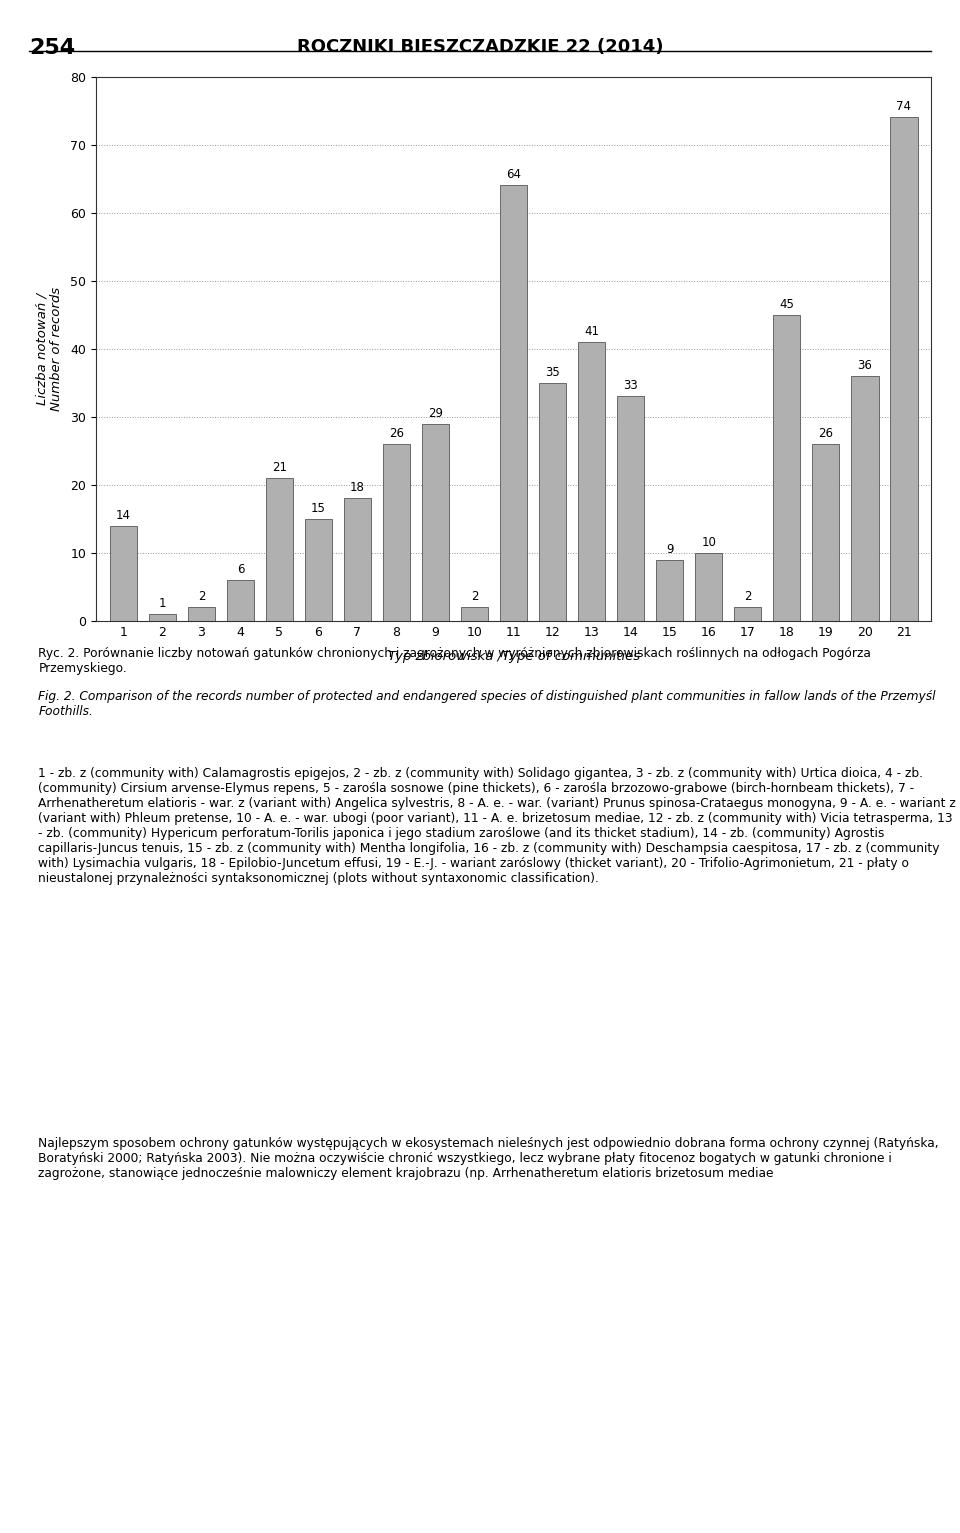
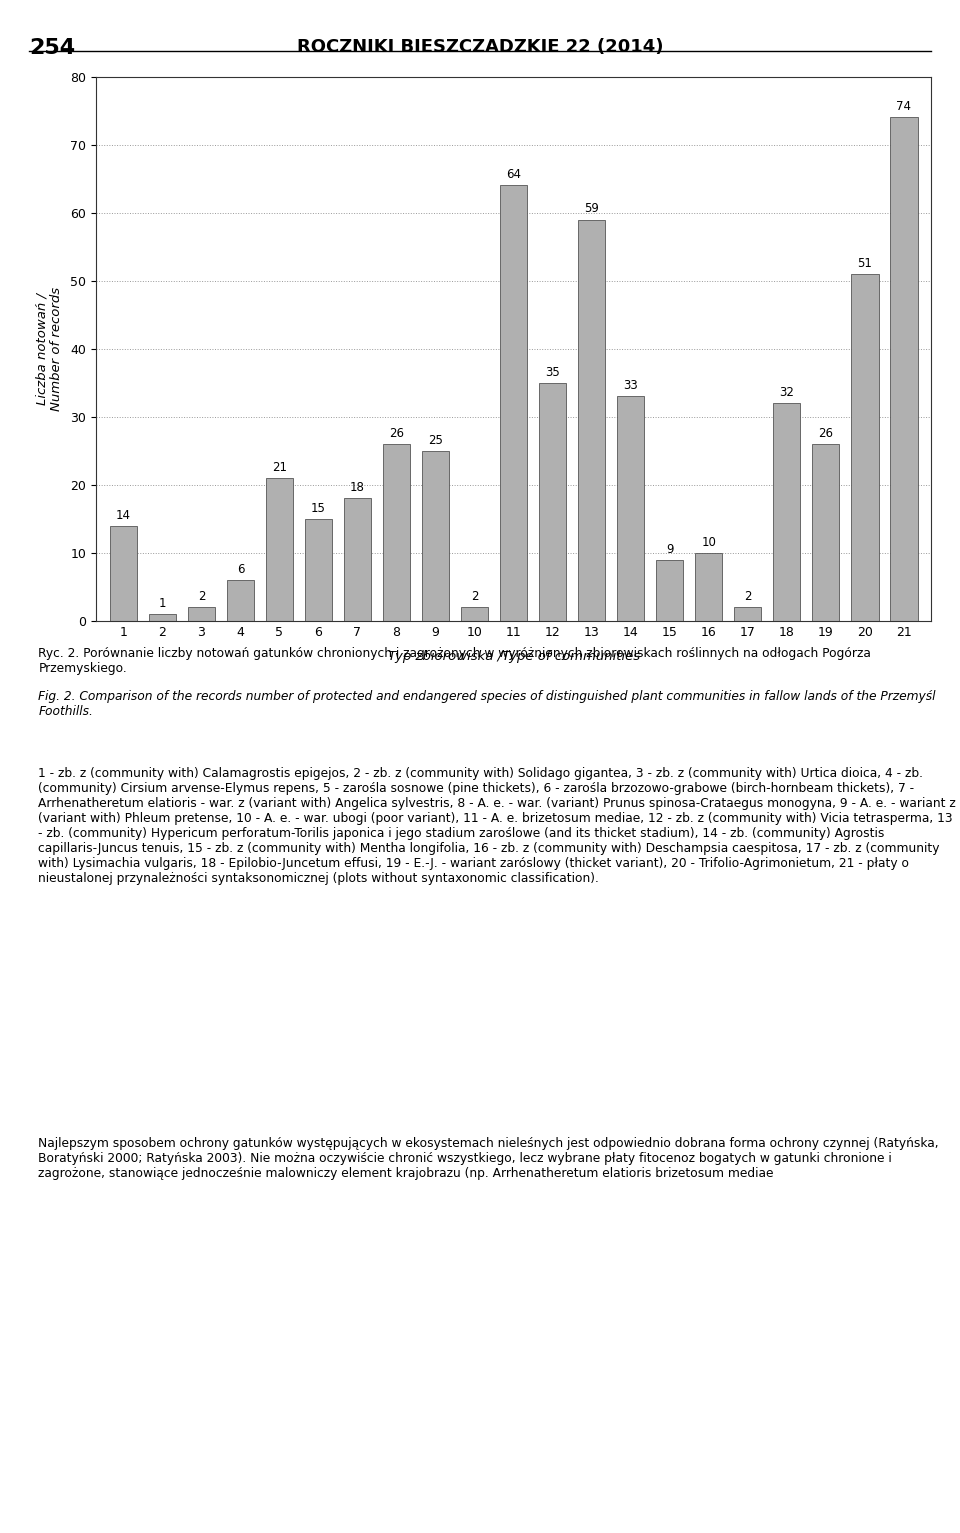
9: 29 -> 25
13: 41 -> 59
18: 45 -> 32
20: 36 -> 51
